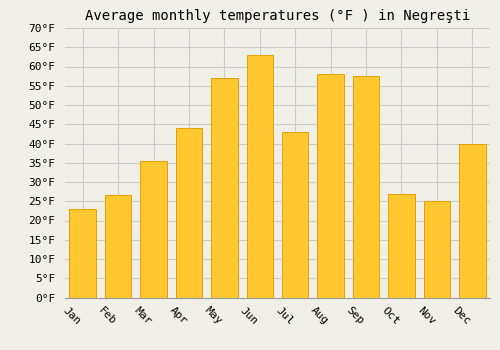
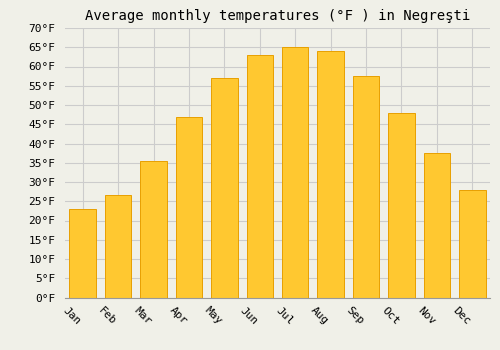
Apr: 44.0°F -> 47.0°F
Jul: 43.0°F -> 65.0°F
Aug: 58.0°F -> 64.0°F
Oct: 27.0°F -> 48.0°F
Nov: 25.0°F -> 37.5°F
Dec: 40.0°F -> 28.0°F
